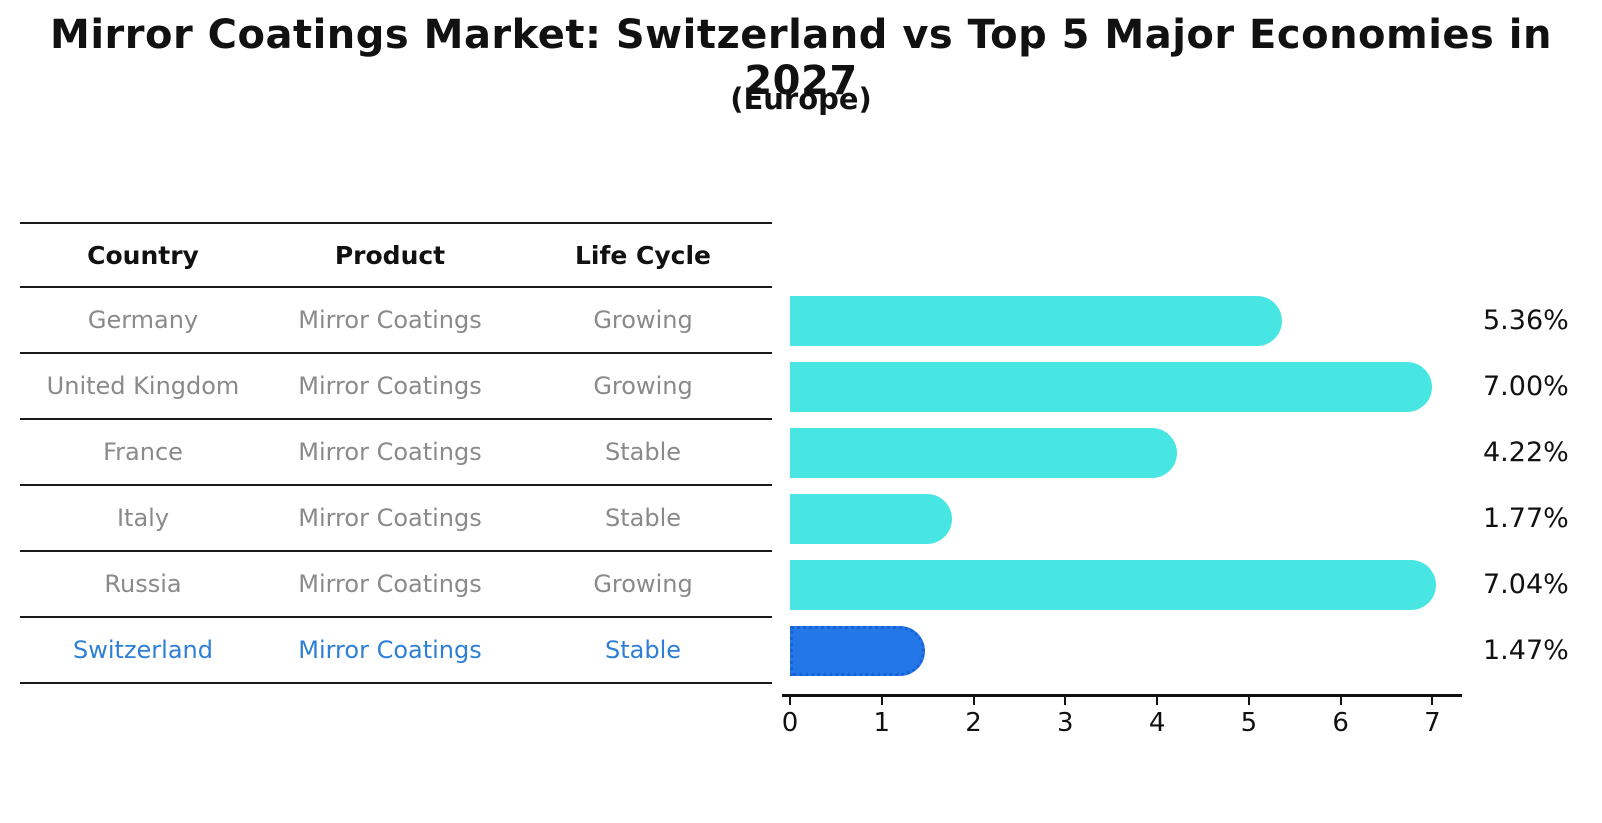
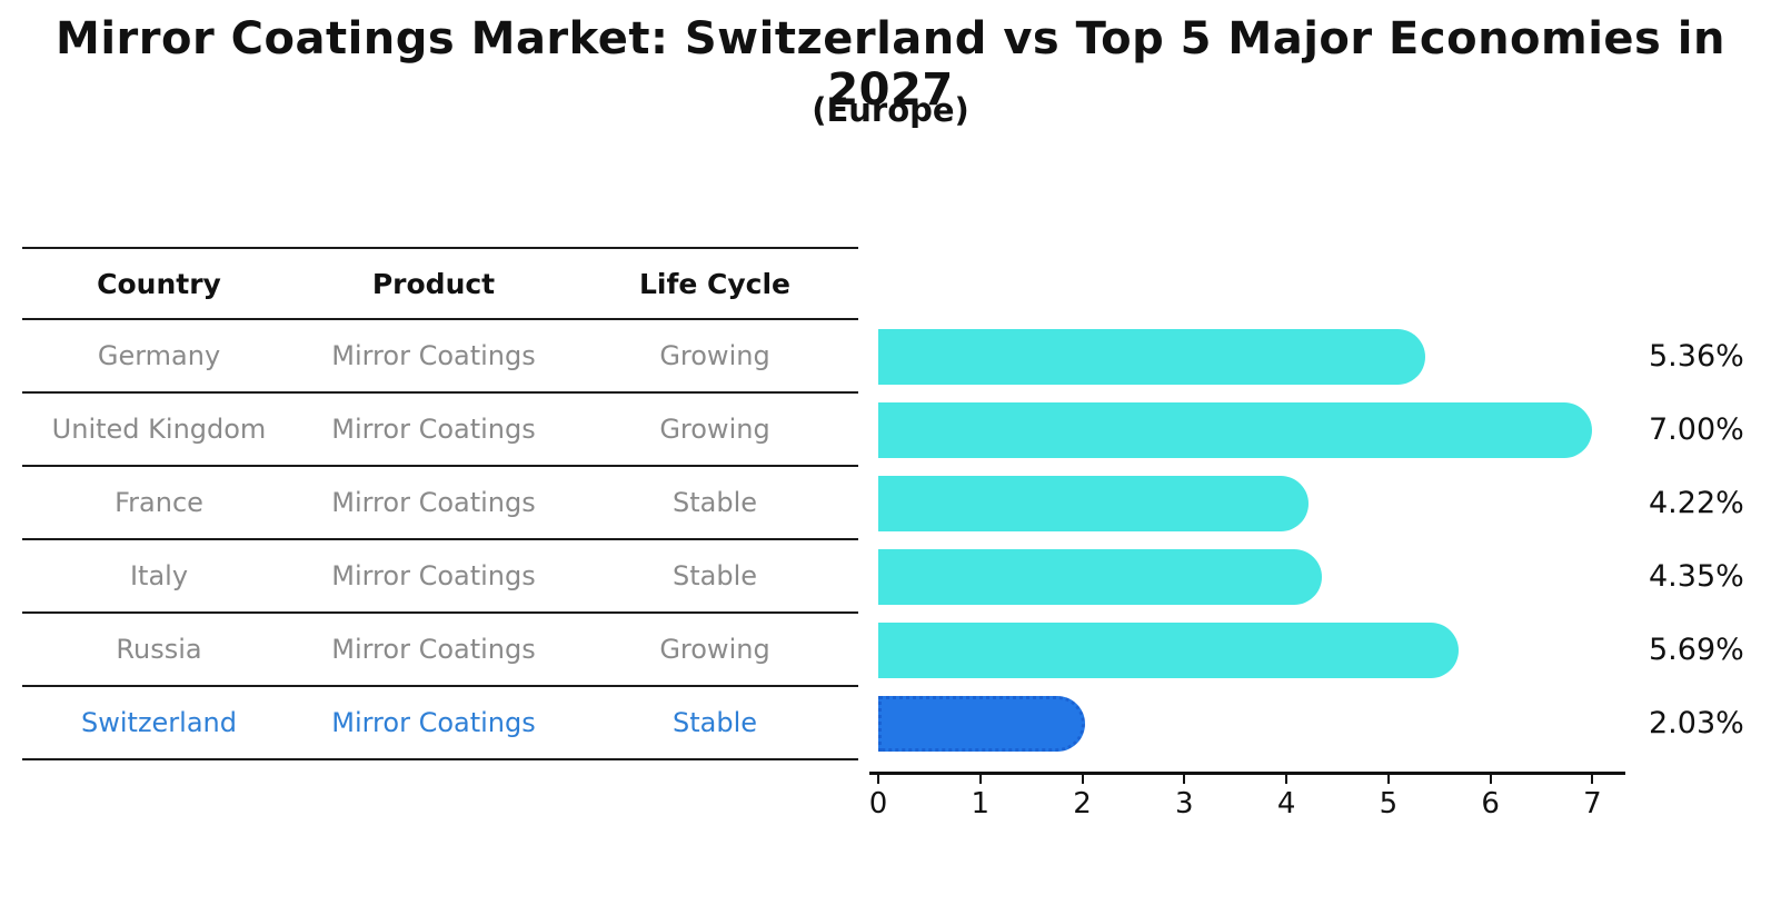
Italy: 1.77% -> 4.35%
Russia: 7.04% -> 5.69%
Switzerland: 1.47% -> 2.03%
